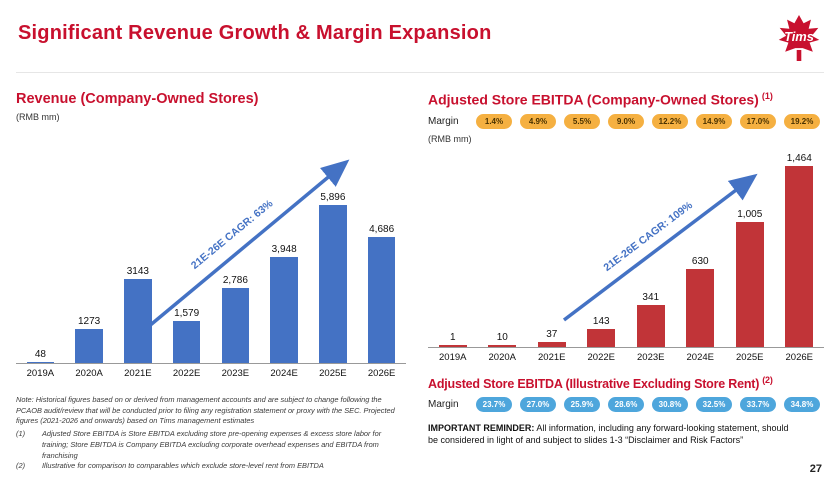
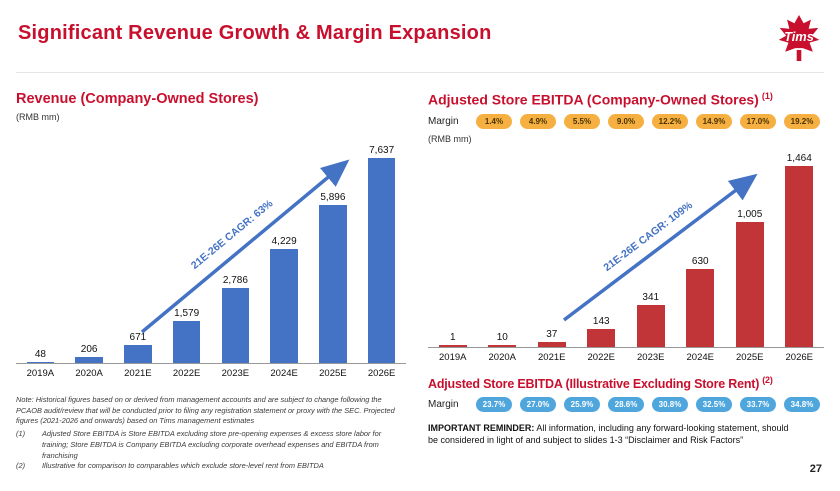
Revenue (Company-Owned Stores)/2020A: 1273 -> 206
Revenue (Company-Owned Stores)/2021E: 3143 -> 671
Revenue (Company-Owned Stores)/2024E: 3,948 -> 4,229
Revenue (Company-Owned Stores)/2026E: 4,686 -> 7,637
